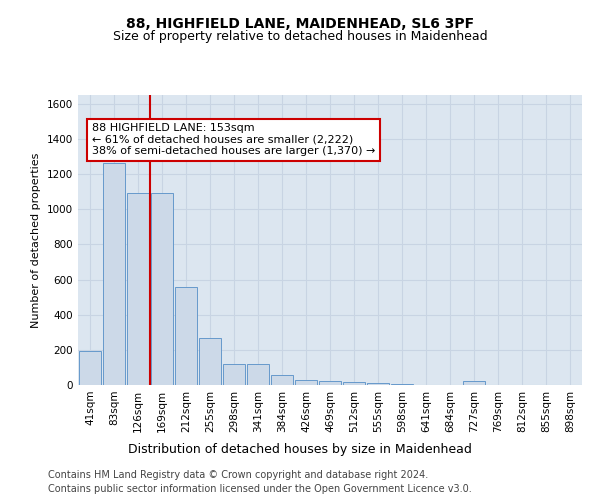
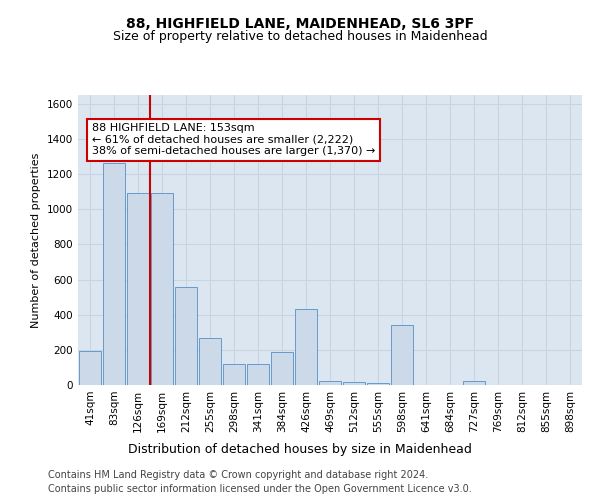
384sqm: 60 -> 190
426sqm: 30 -> 430
598sqm: 0 -> 340
